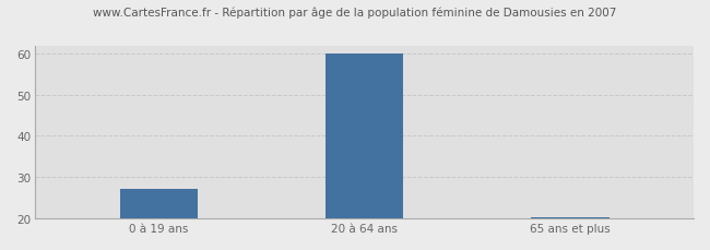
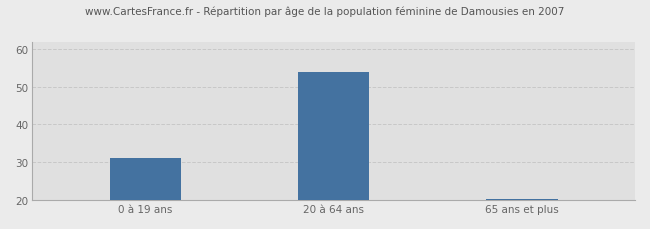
0 à 19 ans: 27.0 -> 31.0
20 à 64 ans: 60.0 -> 54.0
